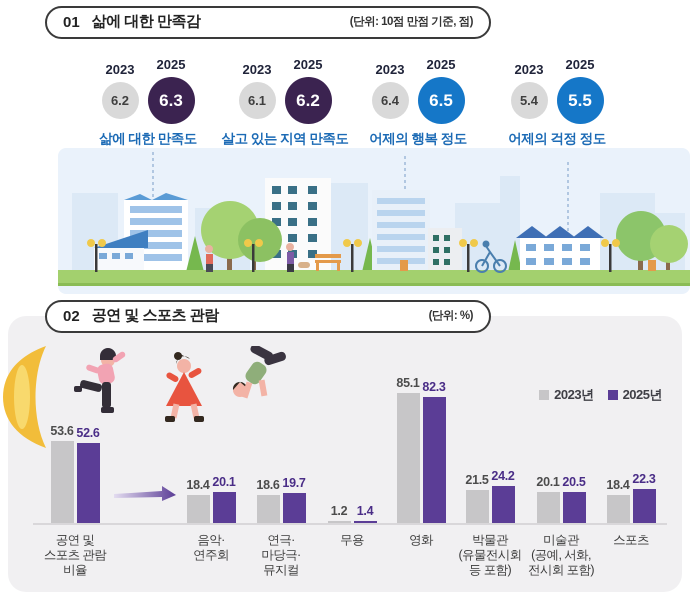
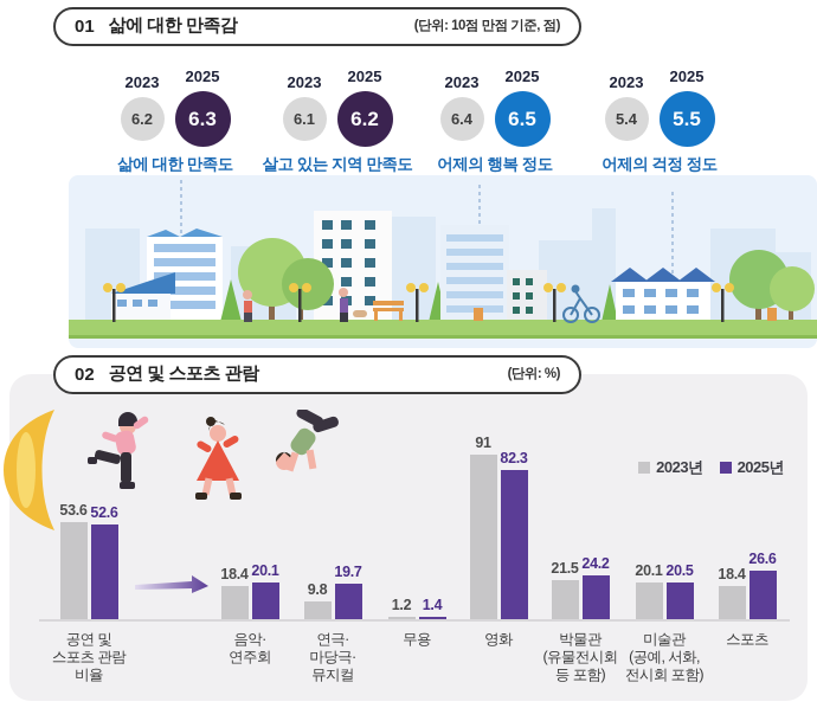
2023년/연극· 마당극· 뮤지컬: 18.6 -> 9.8
2023년/영화: 85.1 -> 91
2025년/스포츠: 22.3 -> 26.6
